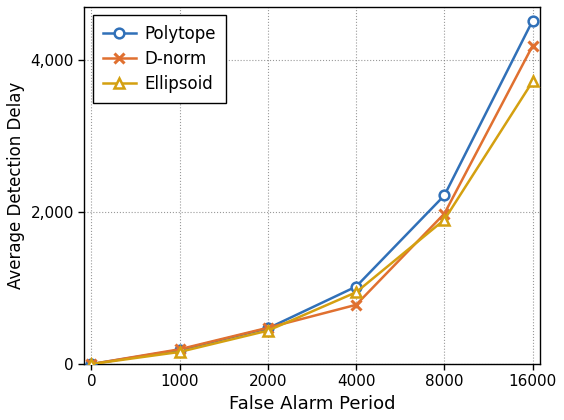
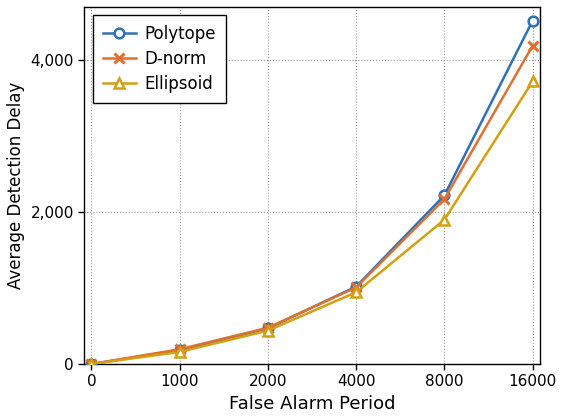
D-norm/4000: 780 -> 1,010
D-norm/8000: 1,980 -> 2,170
